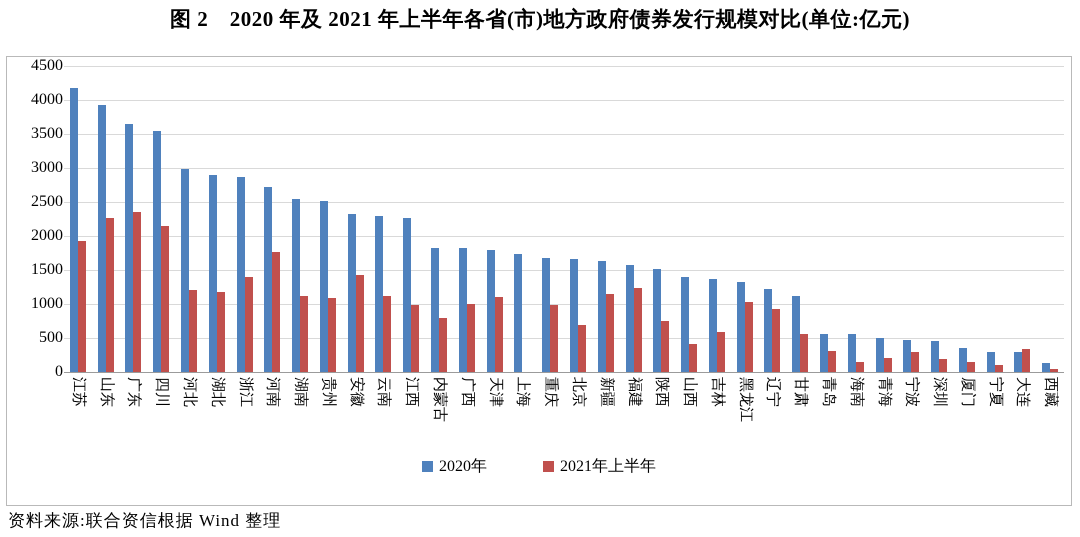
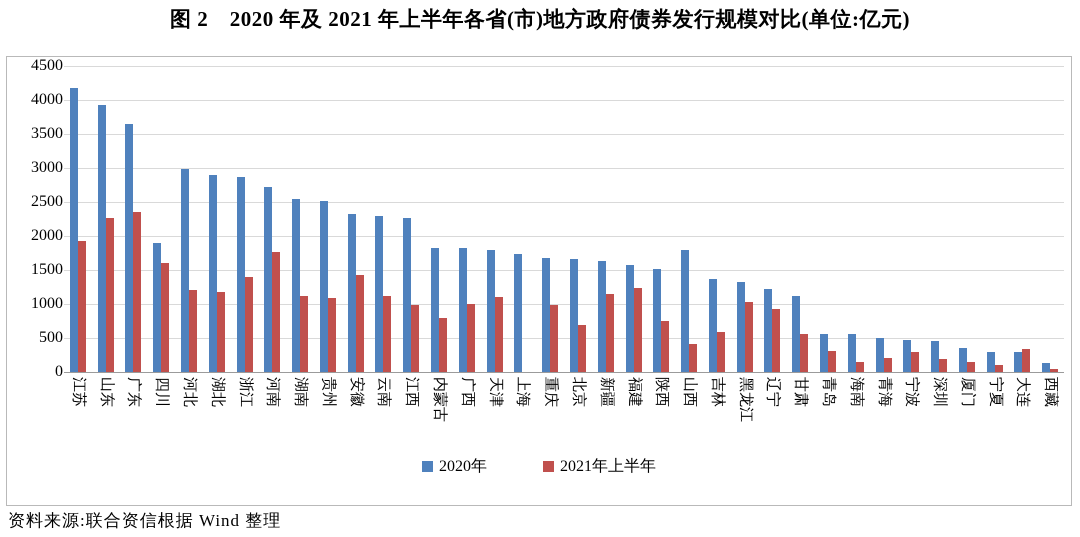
2020年/四川: 3500 -> 1900
2021年上半年/四川: 2200 -> 1600
2020年/山西: 1400 -> 1800
